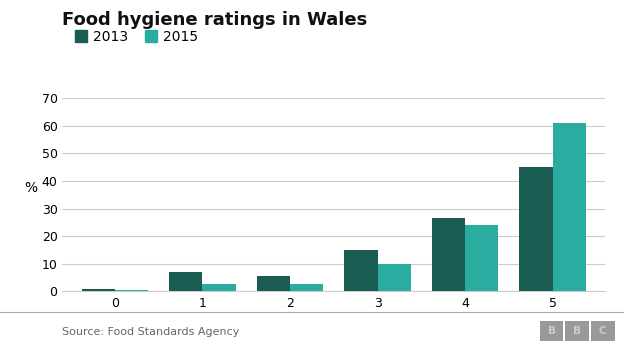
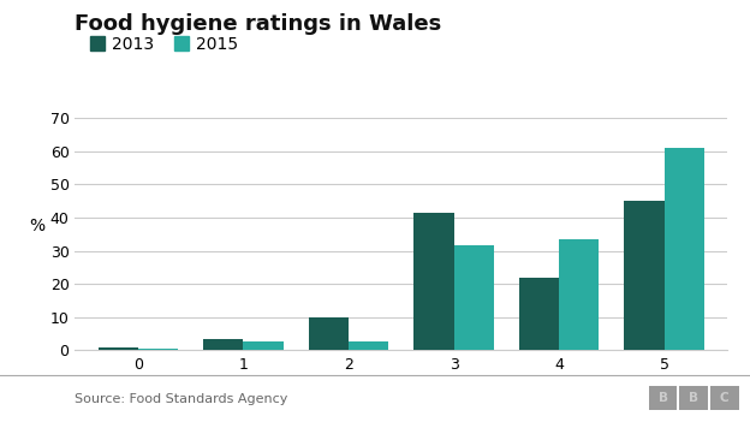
2013/1: 7.0 -> 3.5
2013/2: 5.7 -> 10.0
2013/3: 15.0 -> 41.5
2015/3: 10.0 -> 31.5
2013/4: 26.5 -> 22.0
2015/4: 24.0 -> 33.5
